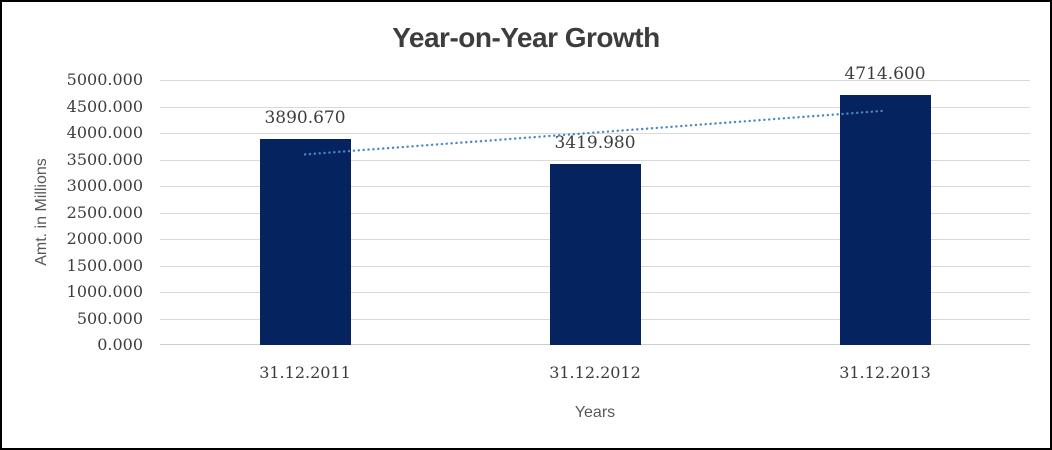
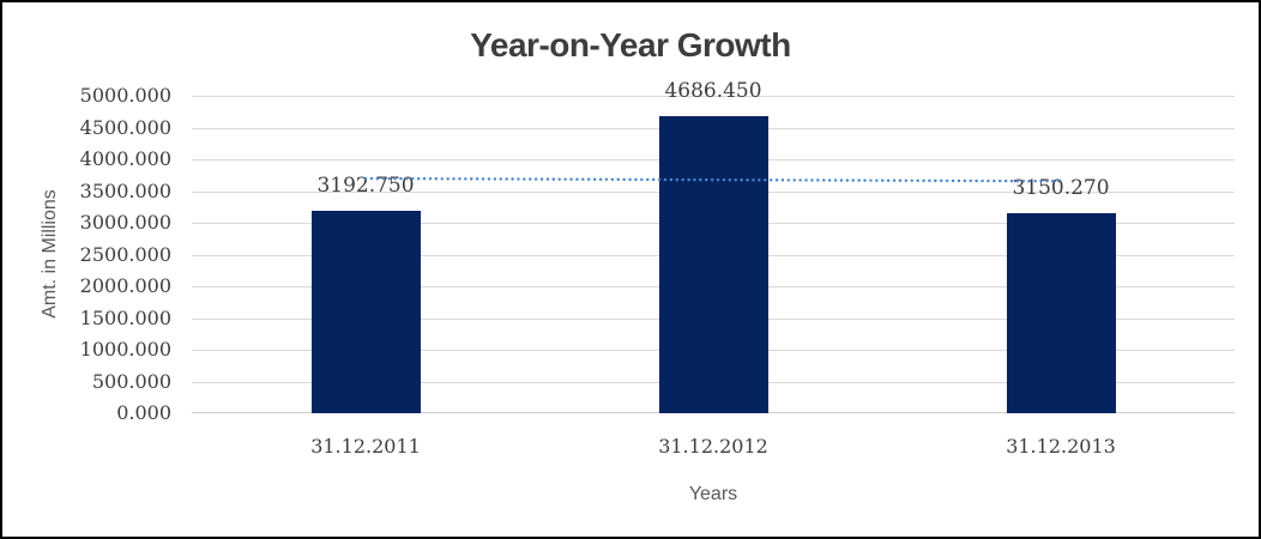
31.12.2011: 3890.670 -> 3192.750
31.12.2012: 3419.980 -> 4686.450
31.12.2013: 4714.600 -> 3150.270
